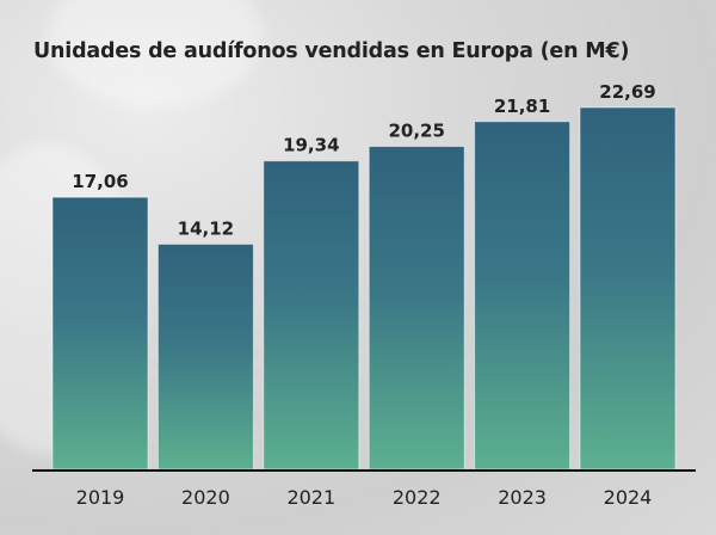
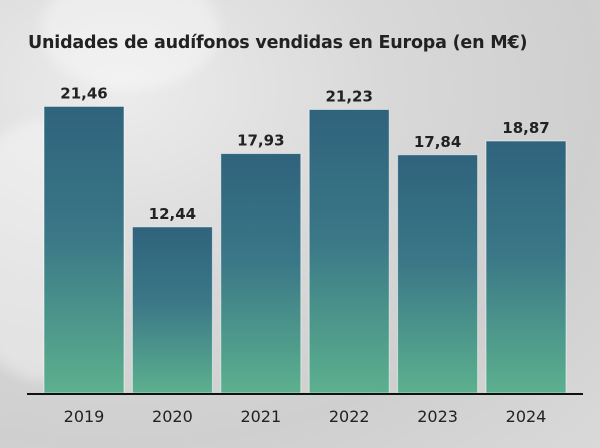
2019: 17,06 -> 21,46
2020: 14,12 -> 12,44
2021: 19,34 -> 17,93
2022: 20,25 -> 21,23
2023: 21,81 -> 17,84
2024: 22,69 -> 18,87
